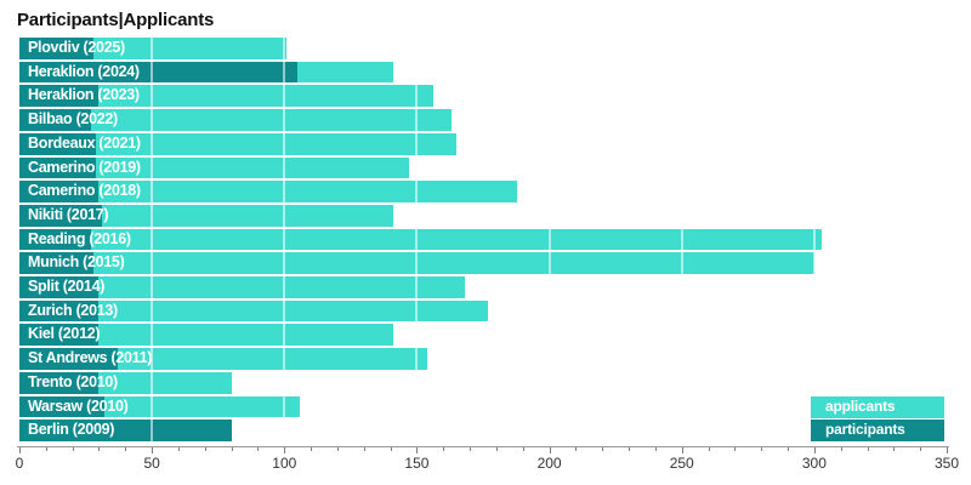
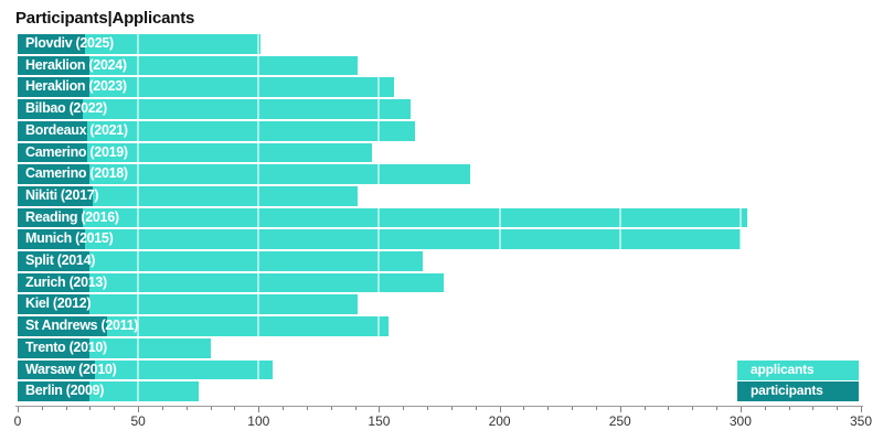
participants/Heraklion (2024): 105 -> 30
participants/Berlin (2009): 80 -> 30
